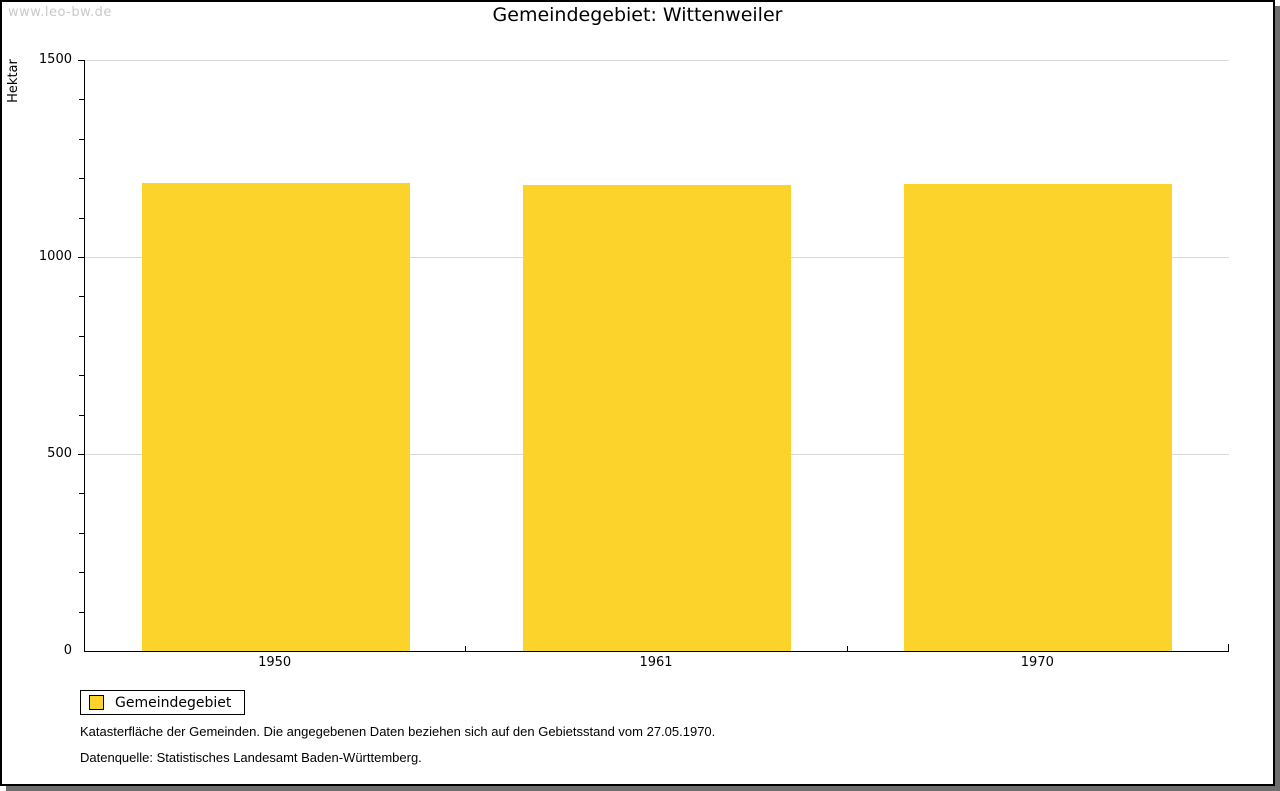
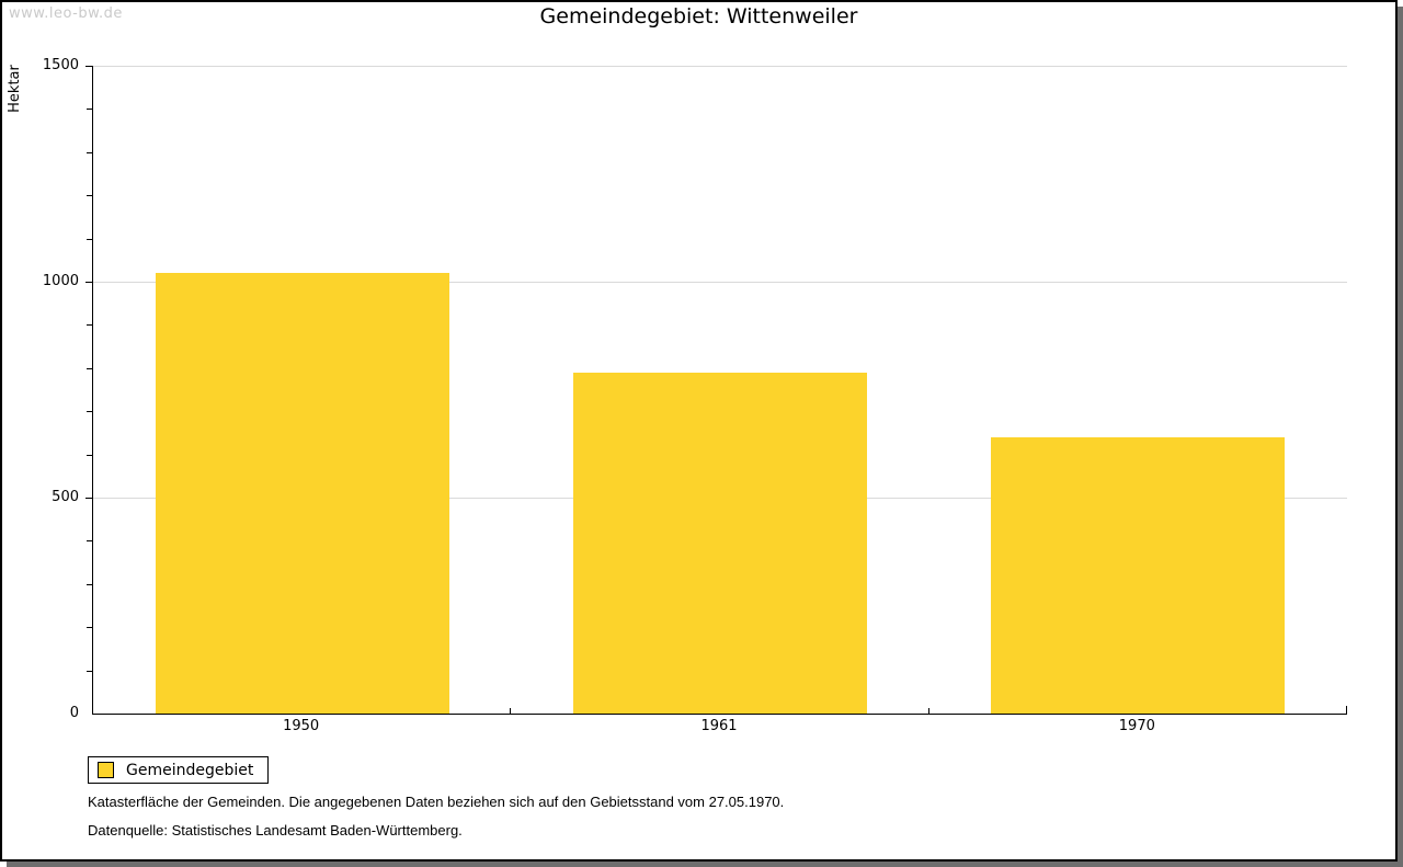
1950: 1190 -> 1020
1961: 1180 -> 790
1970: 1180 -> 640
